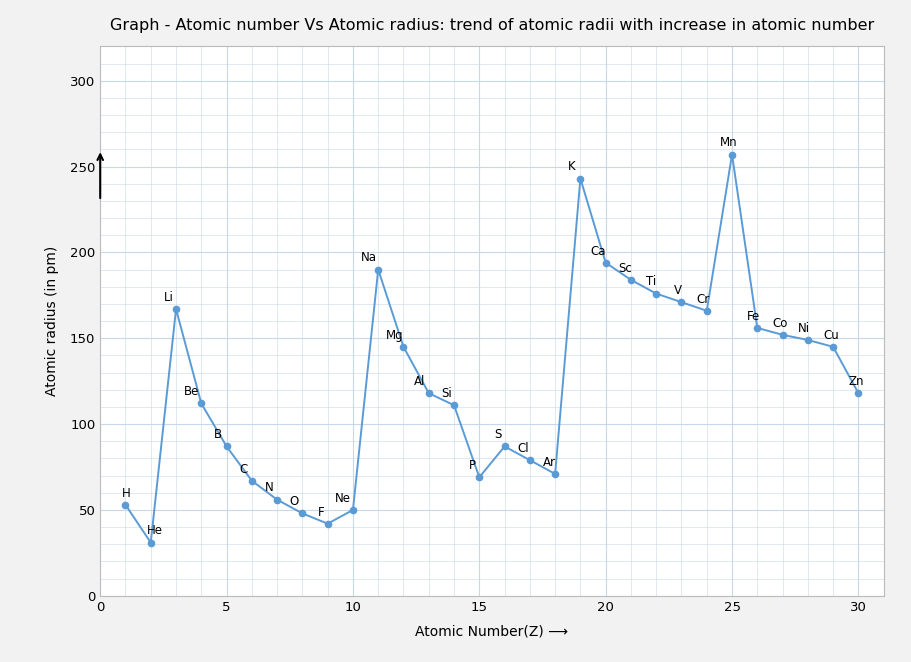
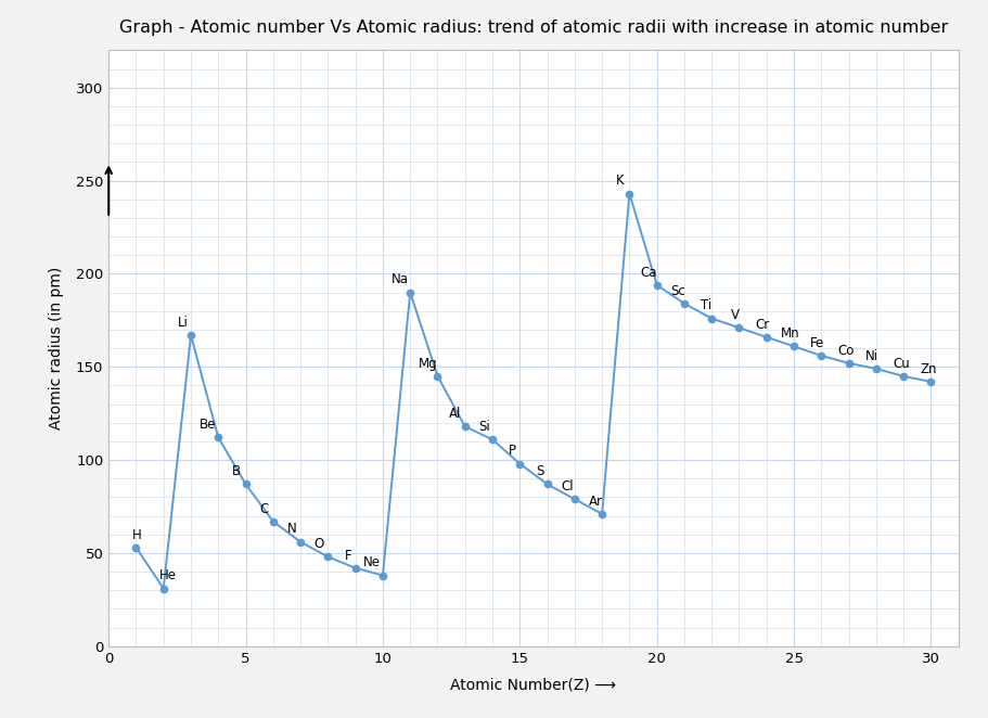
10: 50 -> 38
15: 69 -> 98
25: 257 -> 161
30: 118 -> 142
